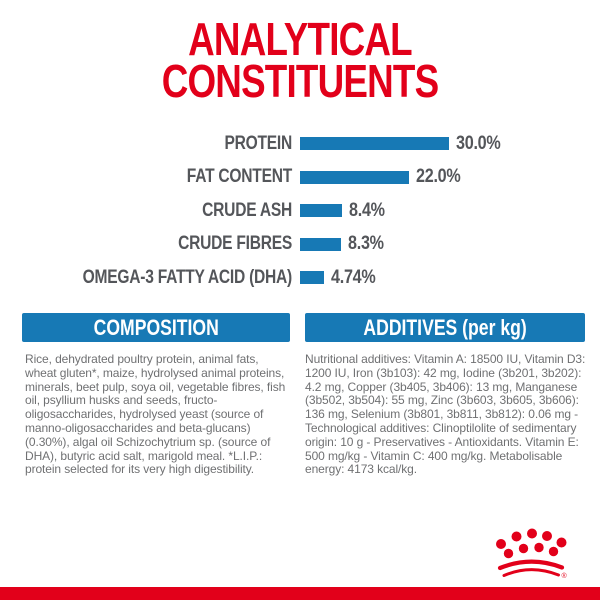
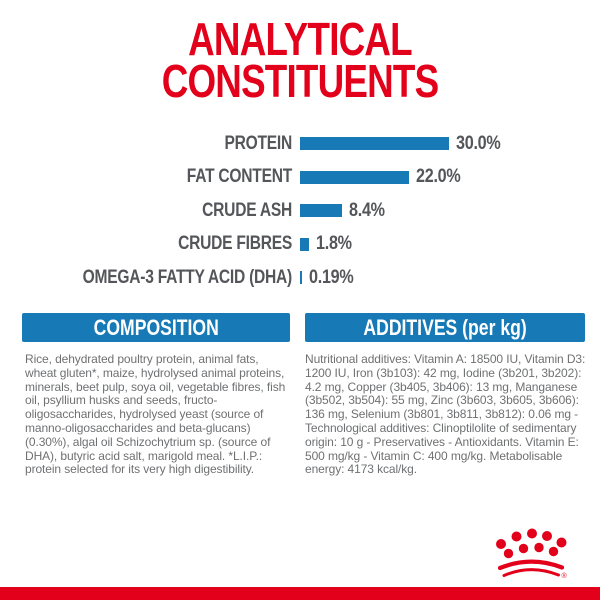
CRUDE FIBRES: 8.3% -> 1.8%
OMEGA-3 FATTY ACID (DHA): 4.74% -> 0.19%
